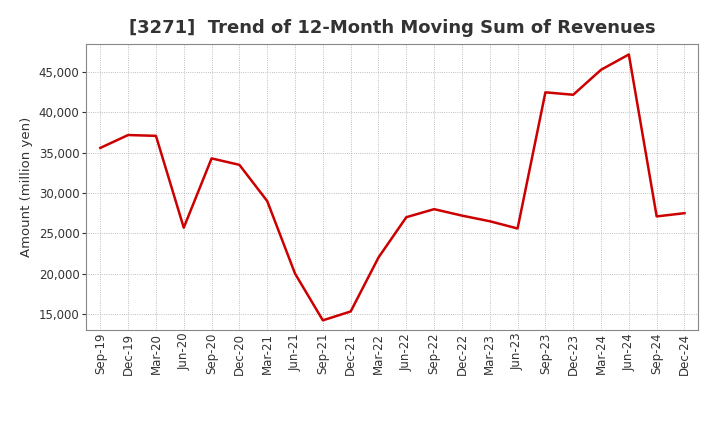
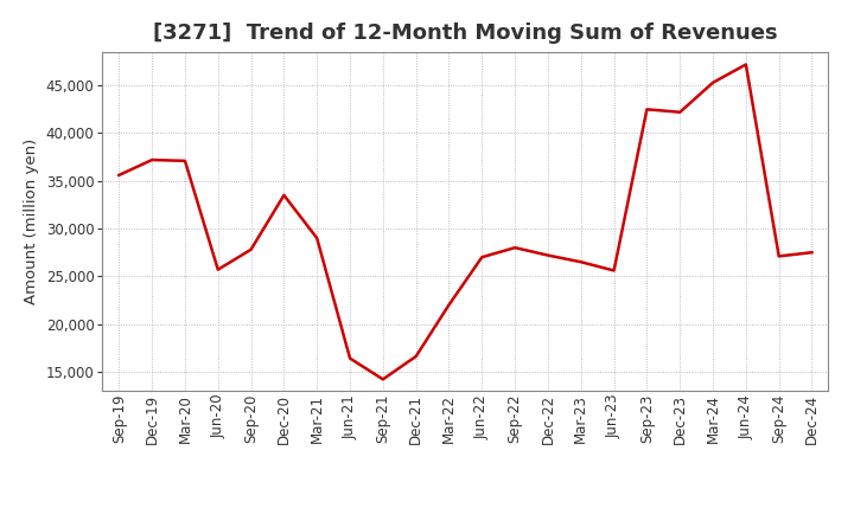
Sep-20: 34,300 -> 27,800
Jun-21: 20,000 -> 16,400
Dec-21: 15,300 -> 16,600
